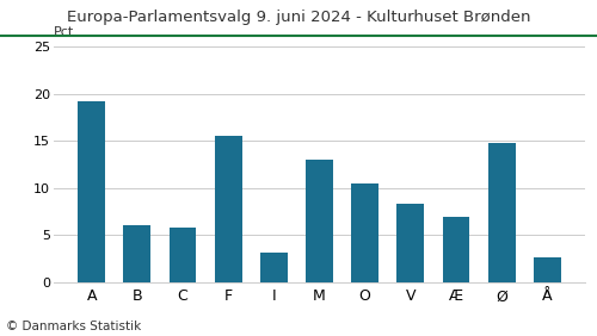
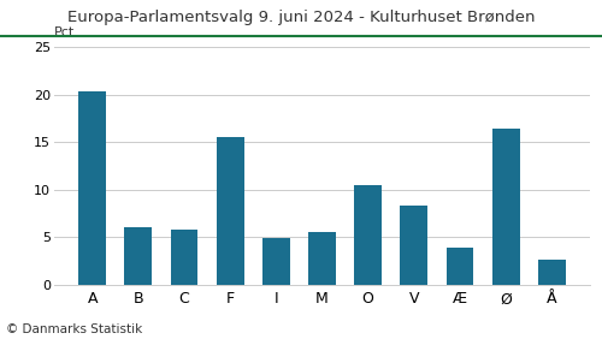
A: 19.2 -> 20.4
I: 3.2 -> 4.9
M: 13.0 -> 5.6
Æ: 7.0 -> 3.9
Ø: 14.8 -> 16.5
